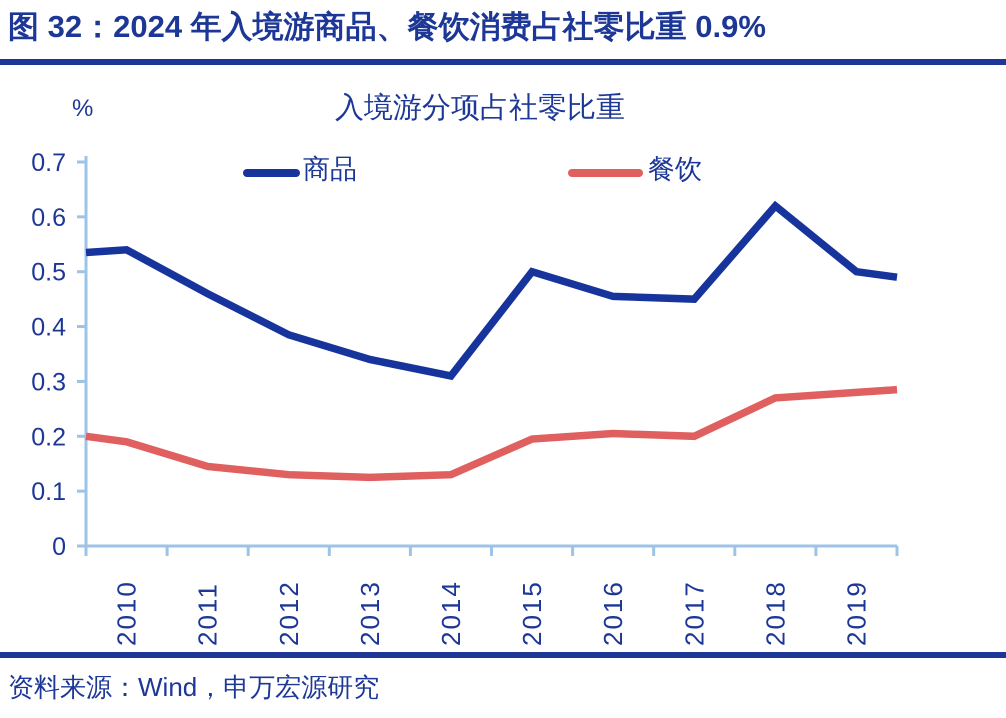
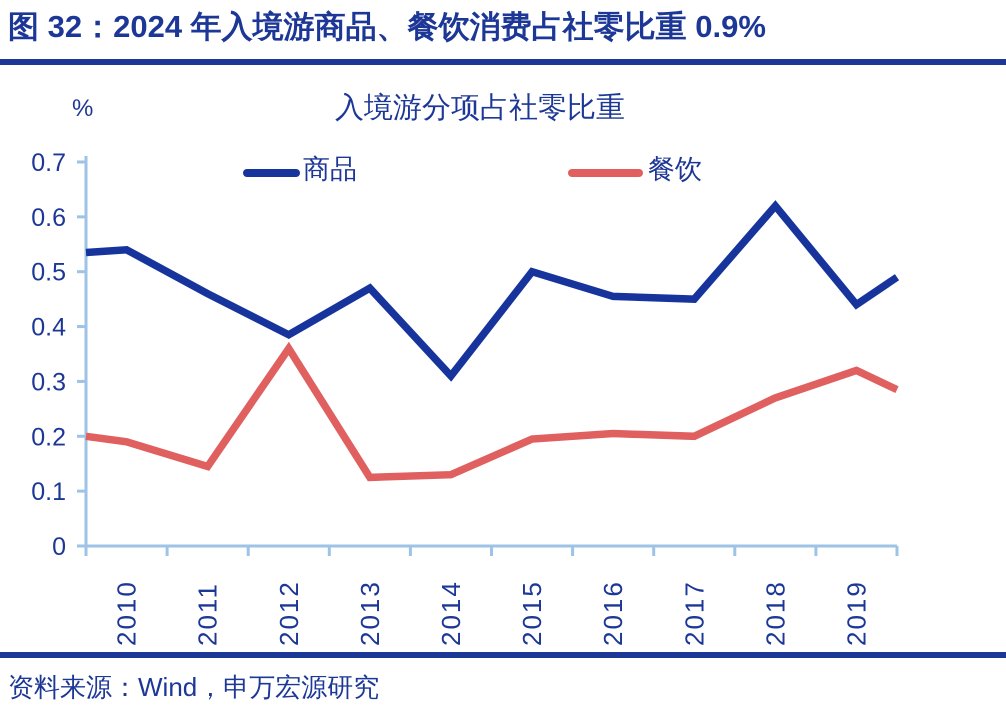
餐饮/2012: 0.13 -> 0.36
商品/2013: 0.34 -> 0.47
商品/2019: 0.50 -> 0.44
餐饮/2019: 0.28 -> 0.32
